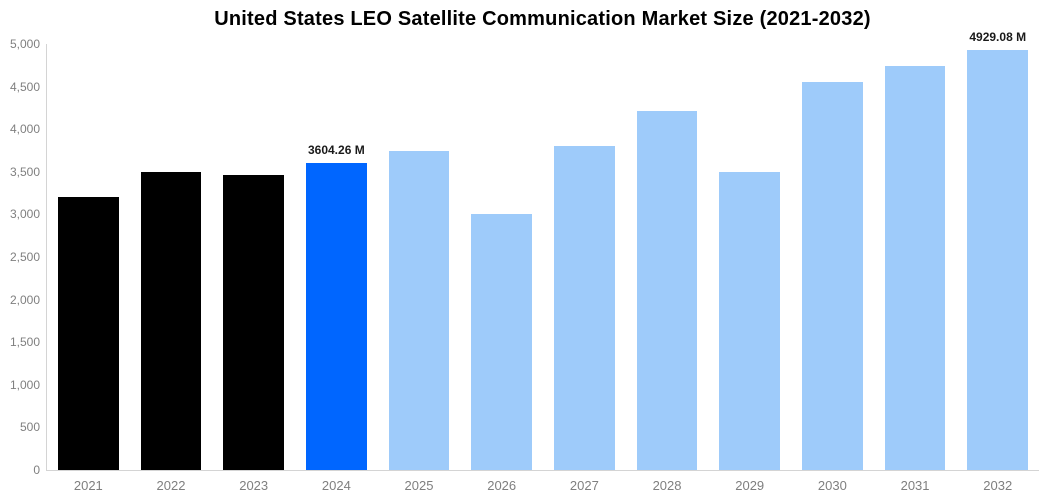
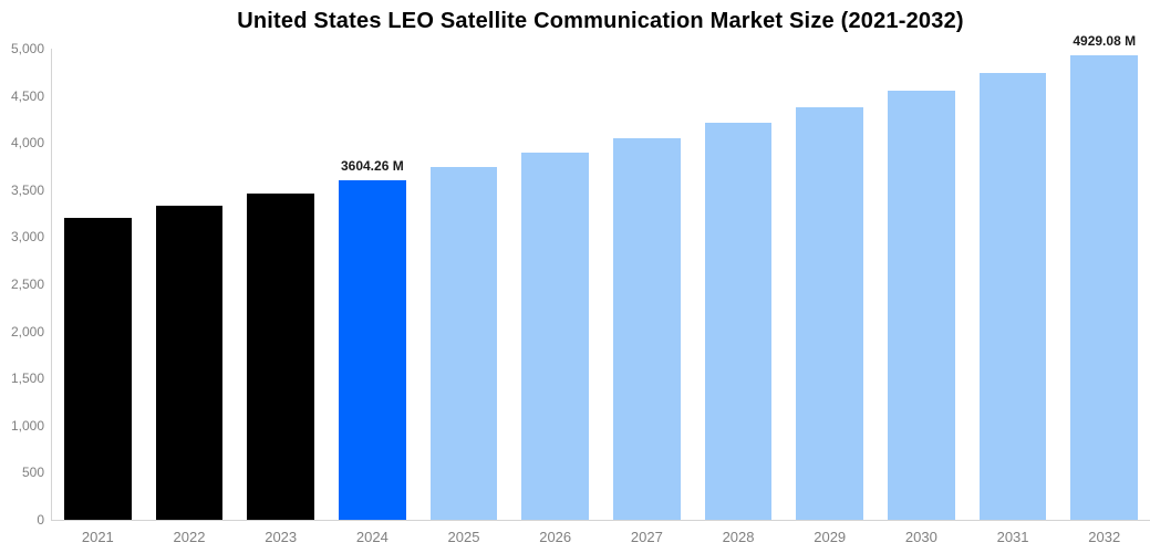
2022: 3500 -> 3300
2026: 3000 -> 3900
2027: 3800 -> 4100
2029: 3500 -> 4400
